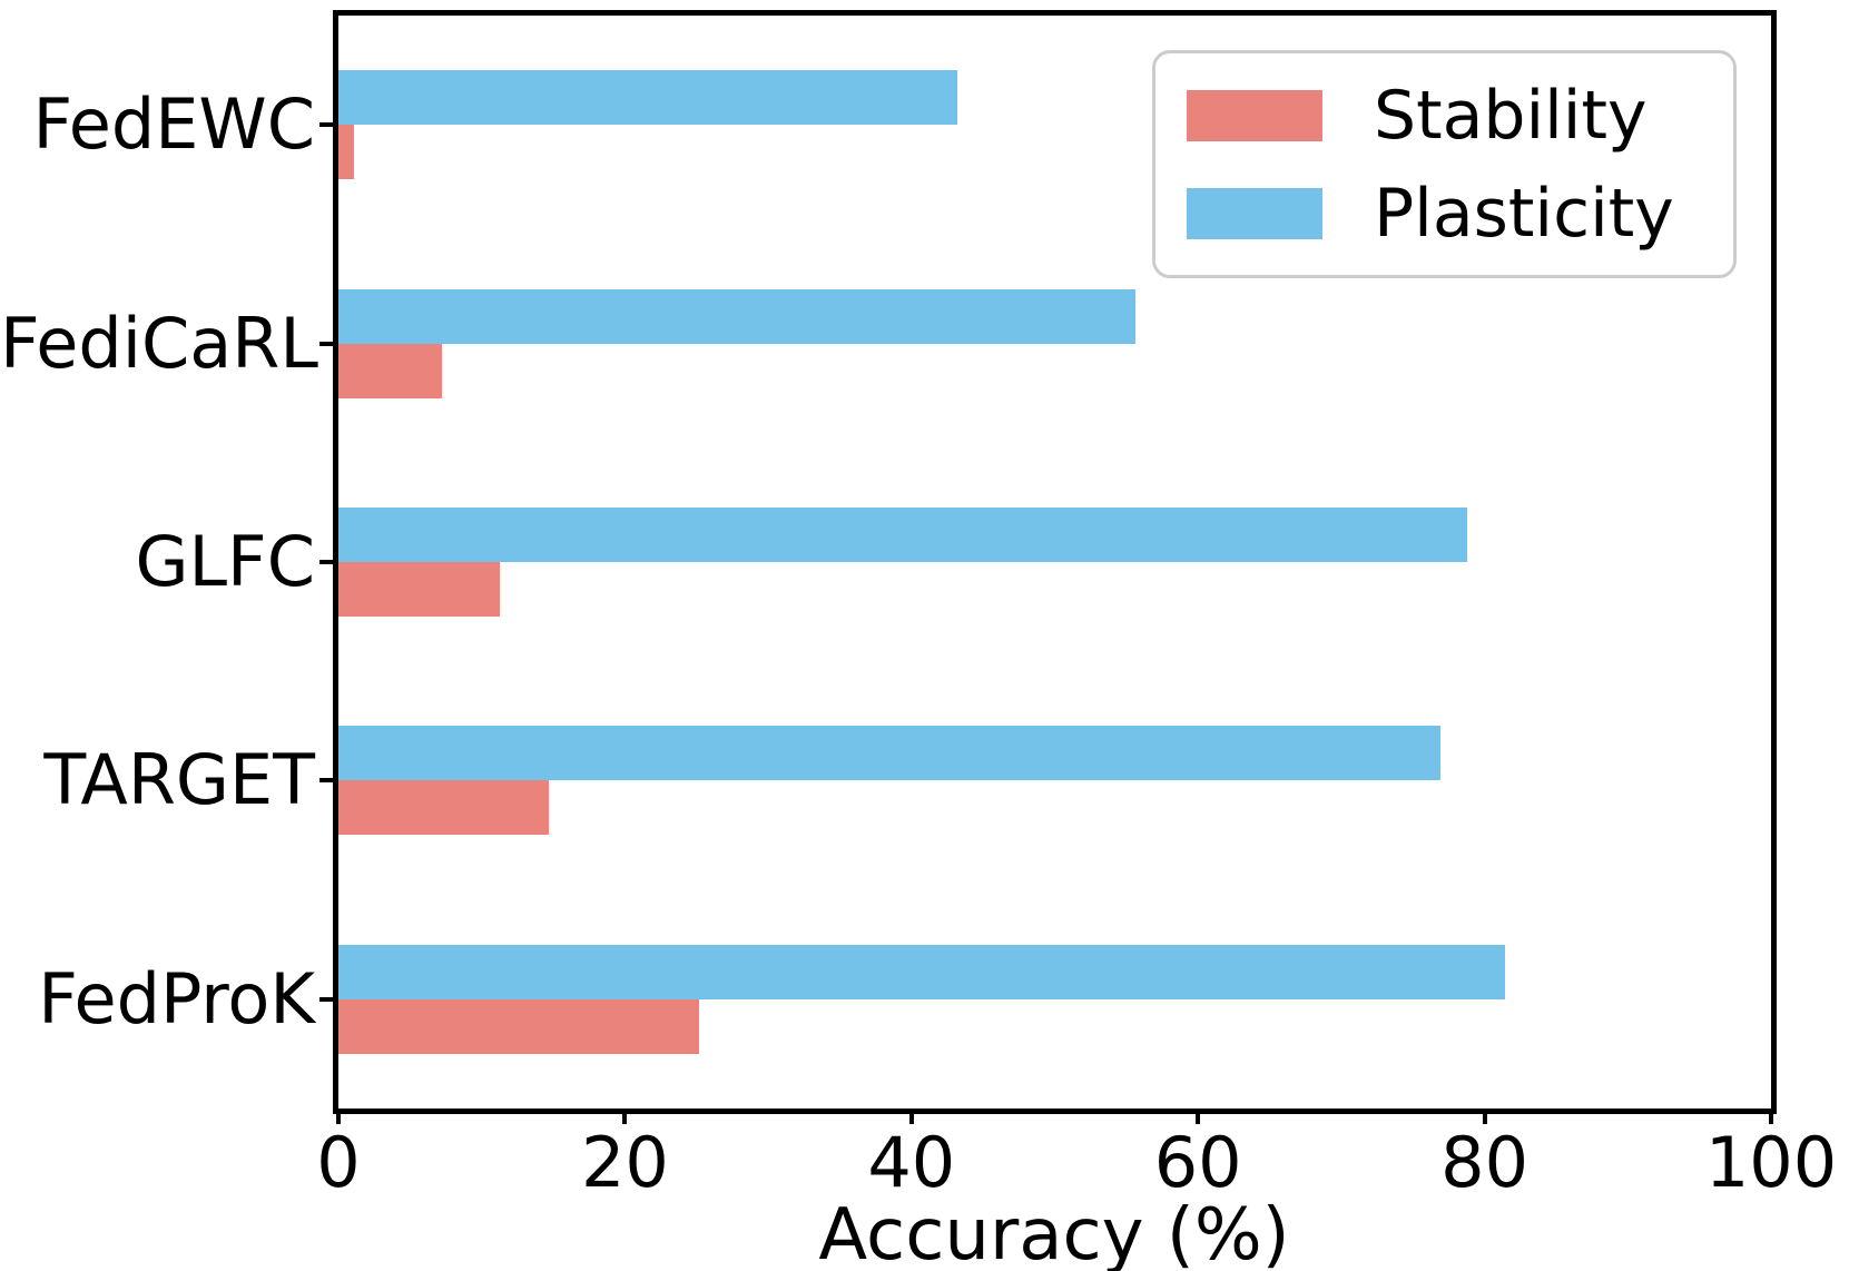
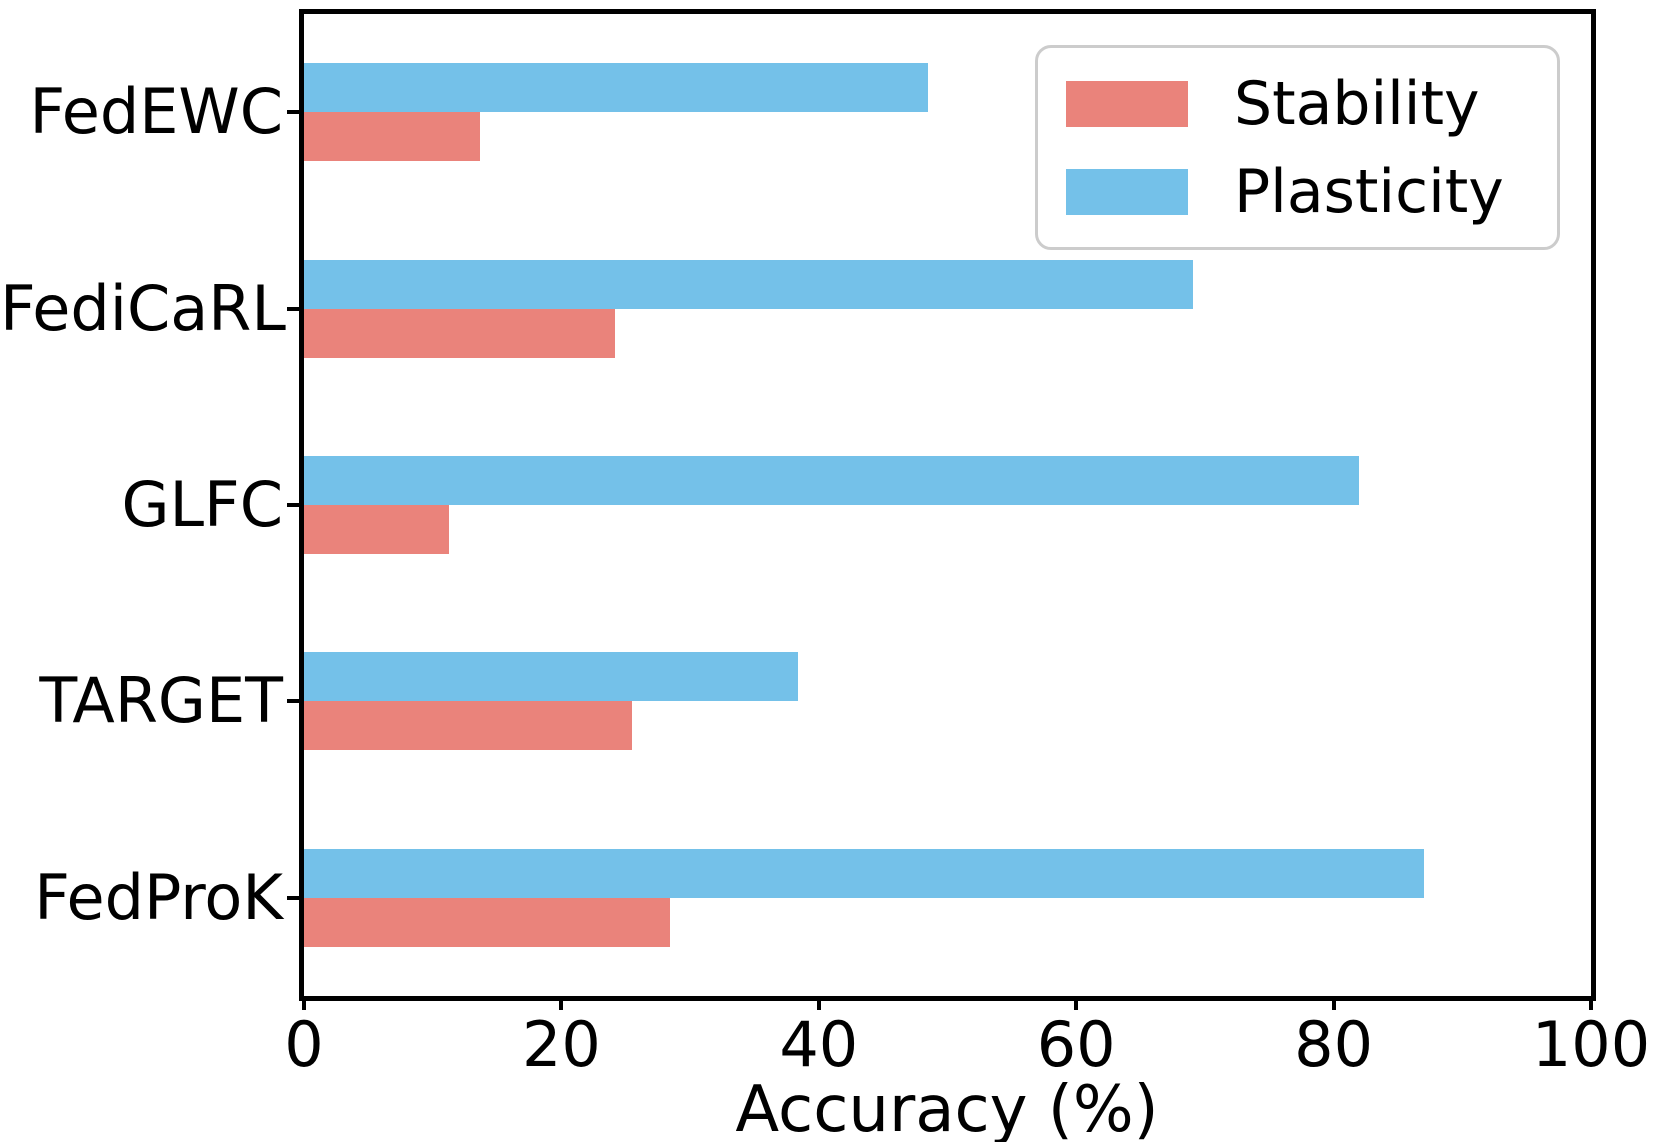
Stability/FedEWC: 1.1 -> 13.7
Plasticity/FedEWC: 43.2 -> 48.5
Stability/FediCaRL: 7.2 -> 24.2
Plasticity/FediCaRL: 55.6 -> 69.1
Plasticity/GLFC: 78.8 -> 82.0
Stability/TARGET: 14.7 -> 25.5
Plasticity/TARGET: 76.9 -> 38.4
Stability/FedProK: 25.2 -> 28.4
Plasticity/FedProK: 81.4 -> 87.0
